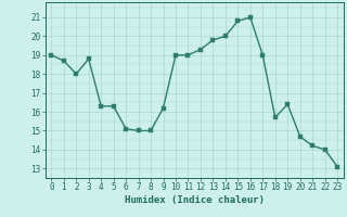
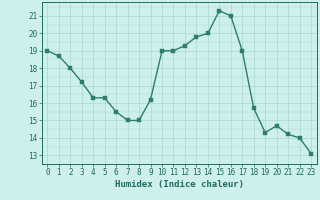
3: 18.8 -> 17.2
6: 15.1 -> 15.5
15: 20.8 -> 21.3
19: 16.4 -> 14.3
